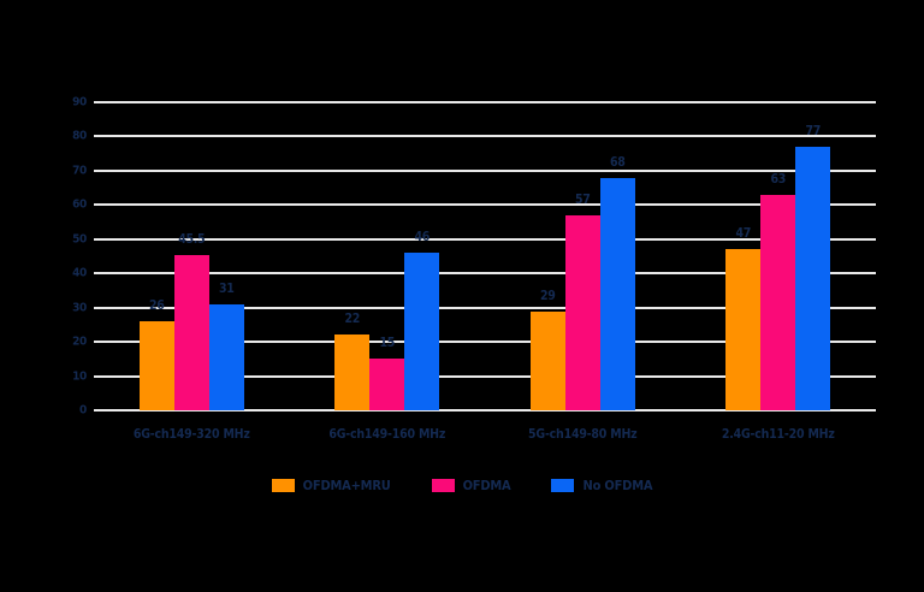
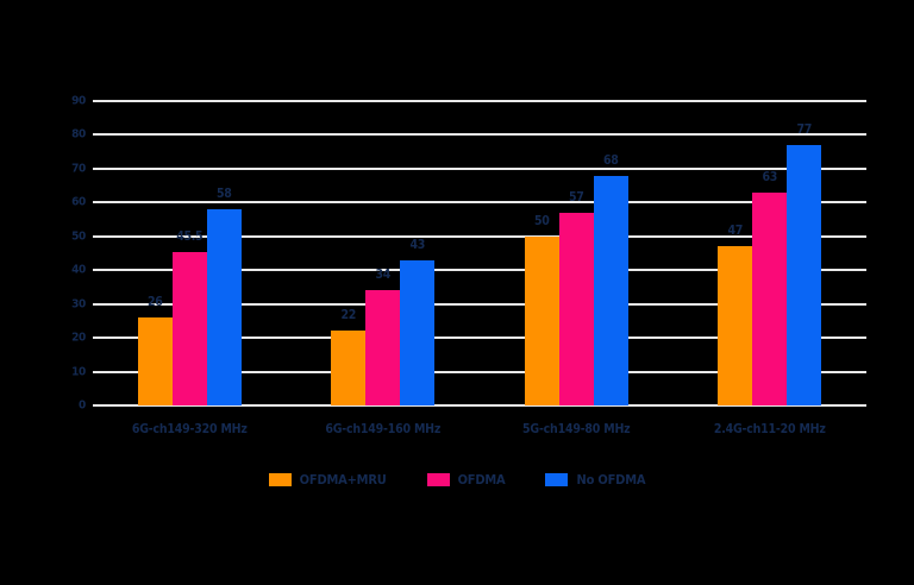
No OFDMA/6G-ch149-320 MHz: 31 -> 58
OFDMA/6G-ch149-160 MHz: 15 -> 34
No OFDMA/6G-ch149-160 MHz: 46 -> 43
OFDMA+MRU/5G-ch149-80 MHz: 29 -> 50
